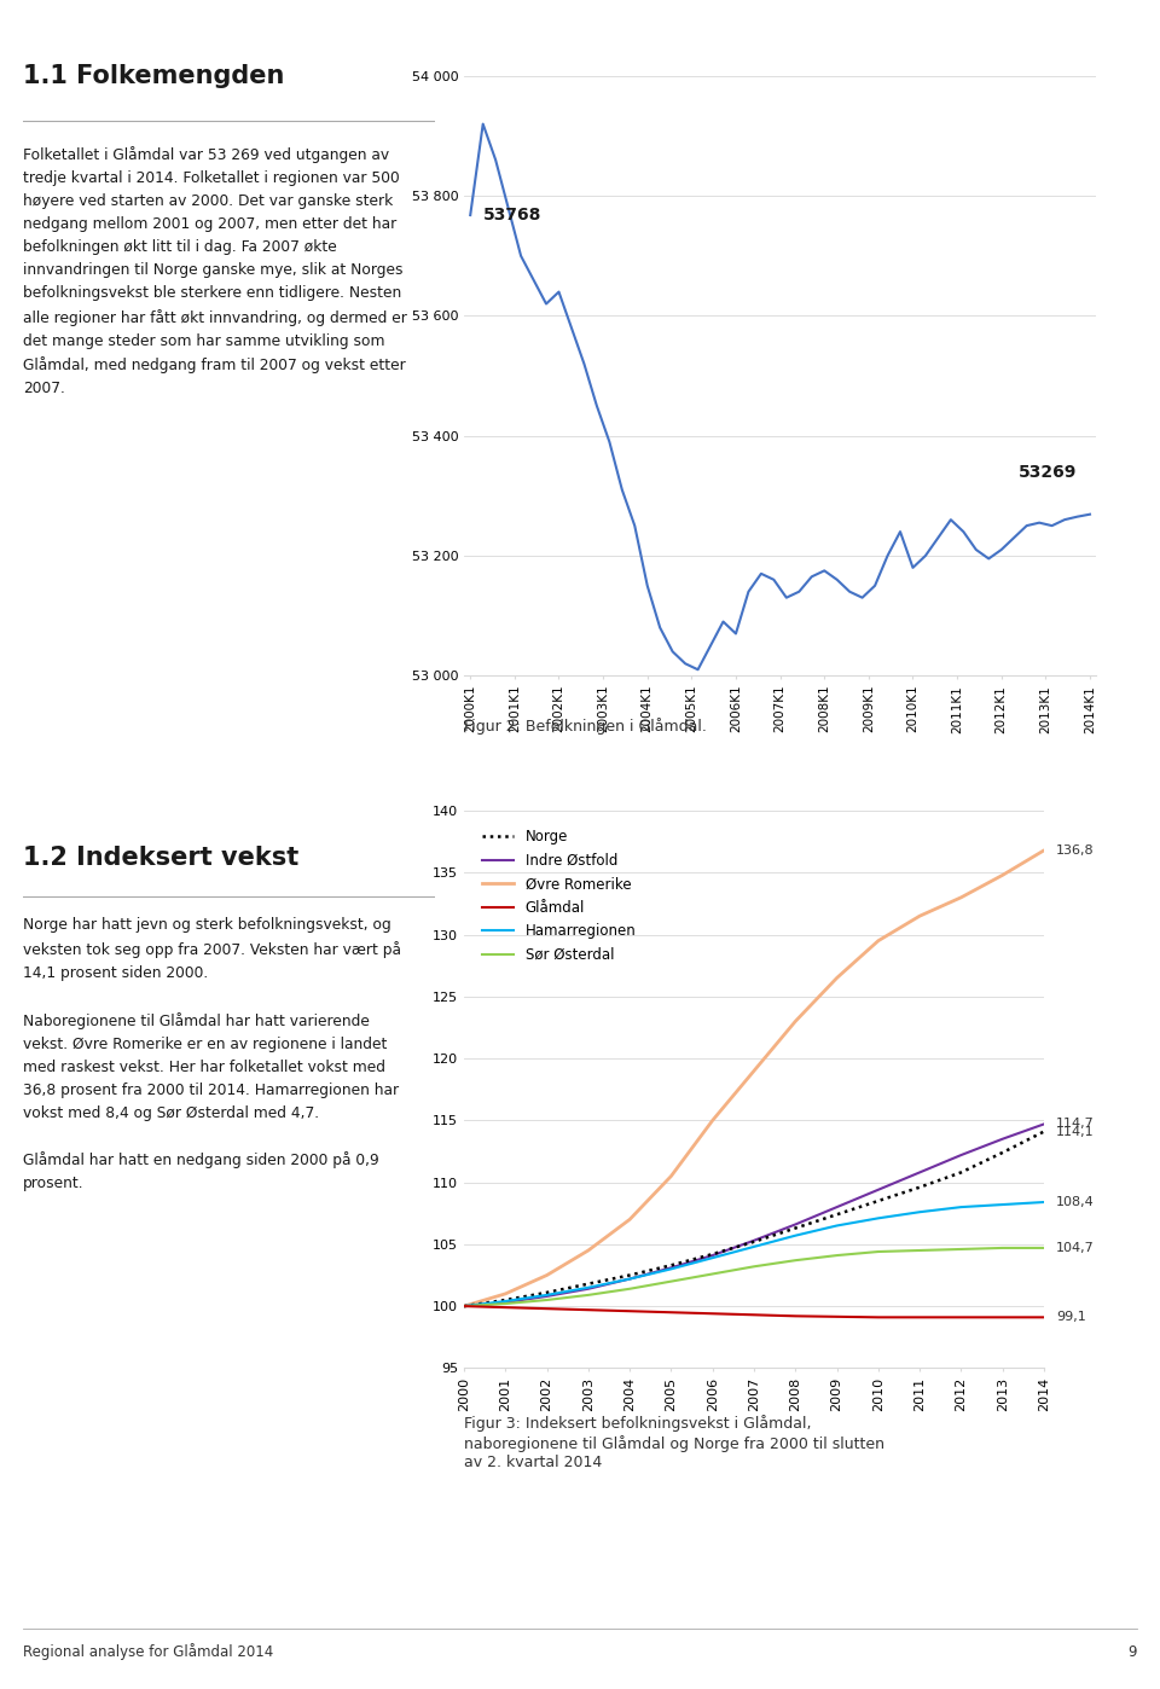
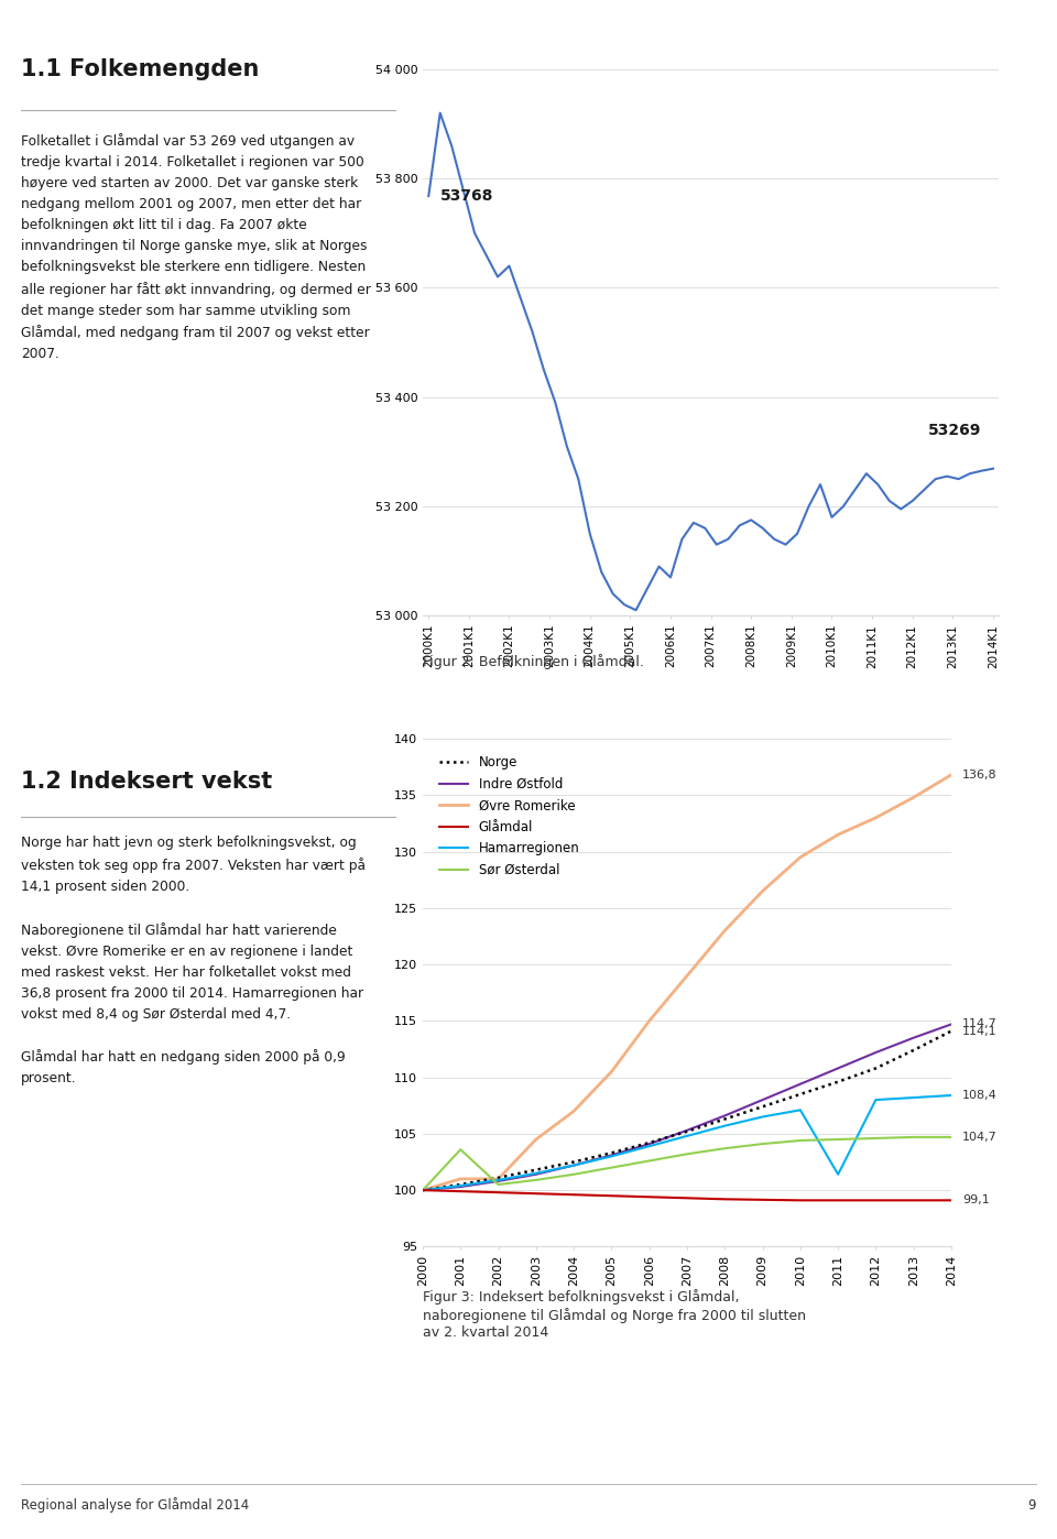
Sør Østerdal/2001: 100.2 -> 103.6
Øvre Romerike/2002: 102.5 -> 101.0
Hamarregionen/2011: 107.6 -> 101.4
